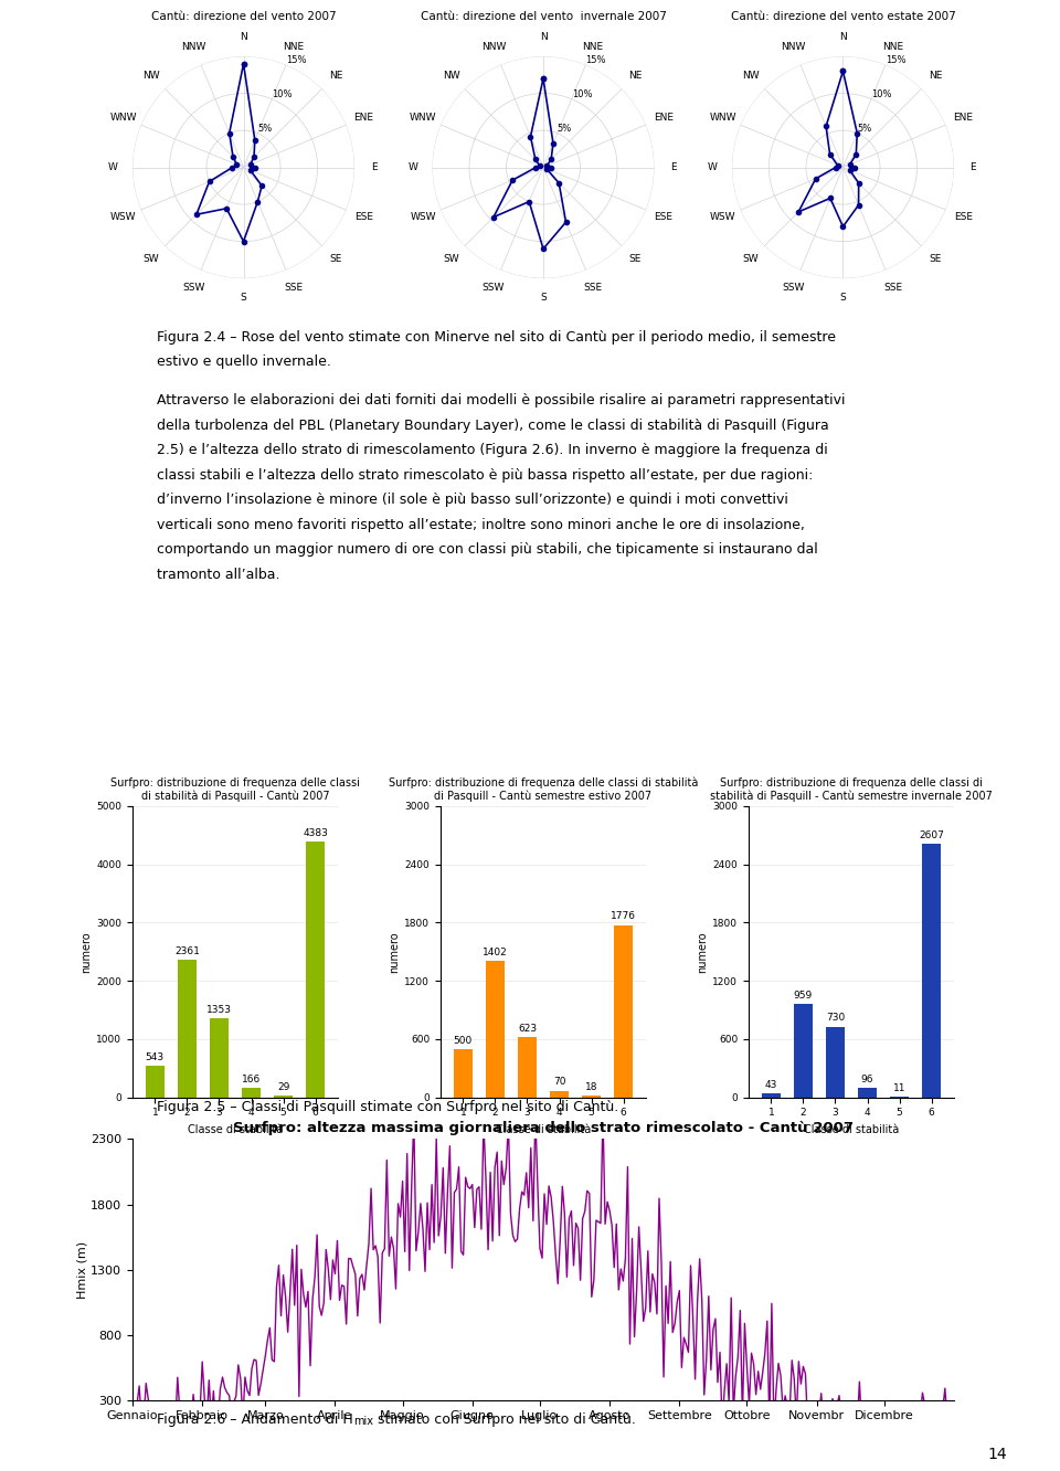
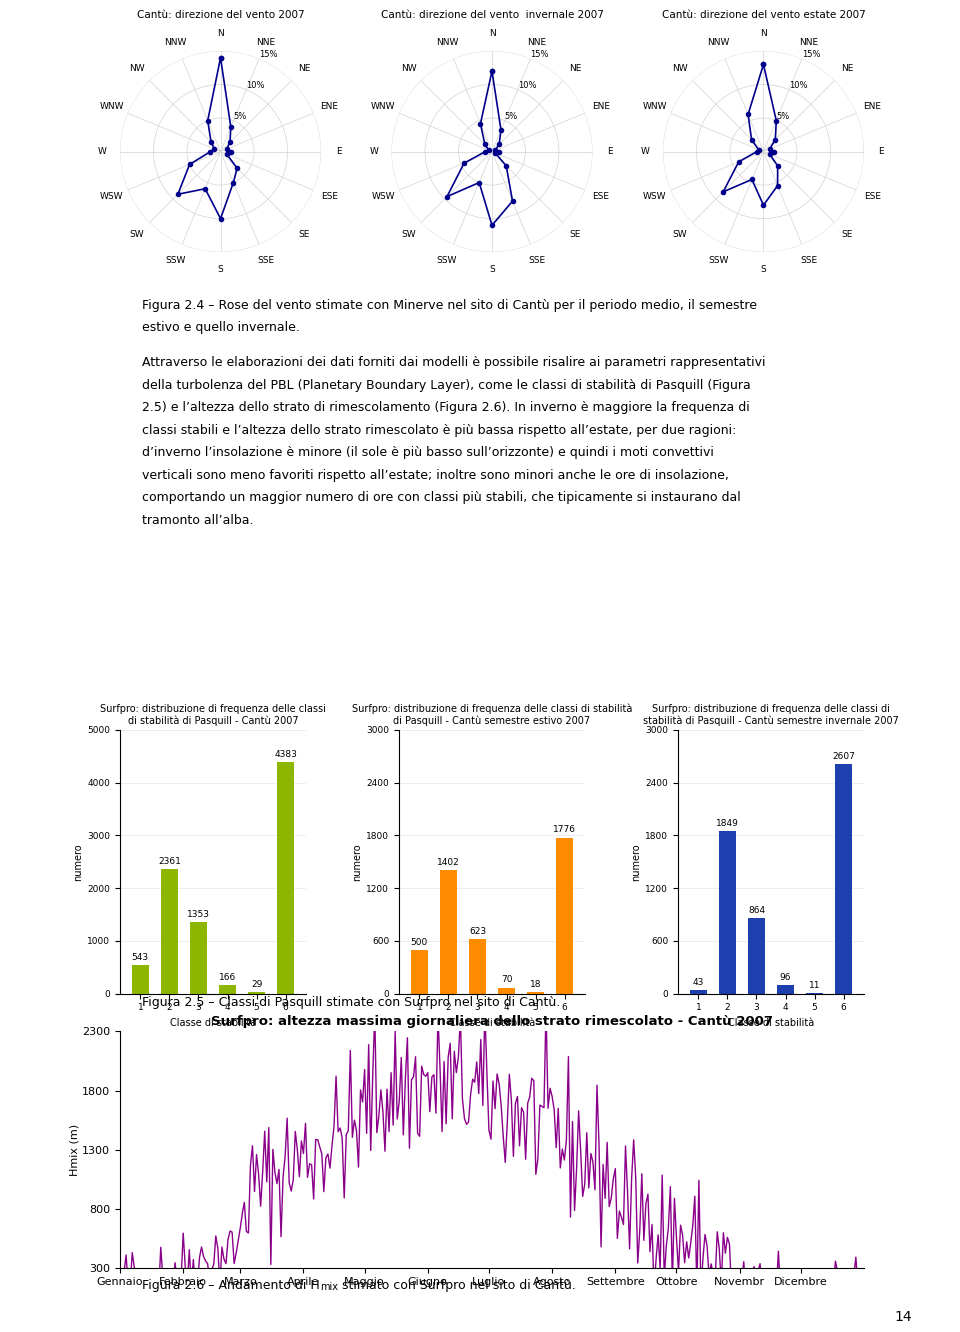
2: 959 -> 1849
3: 730 -> 864
